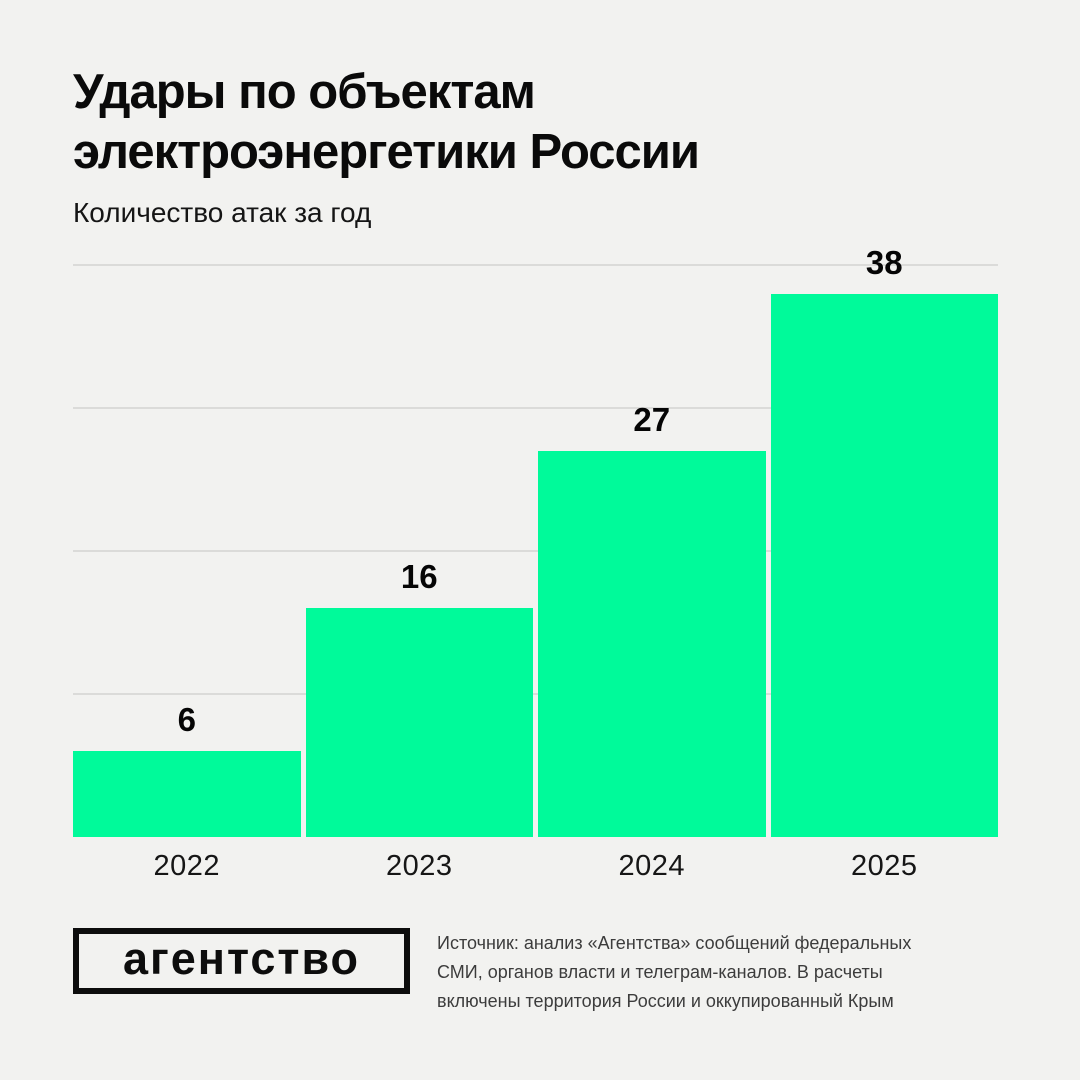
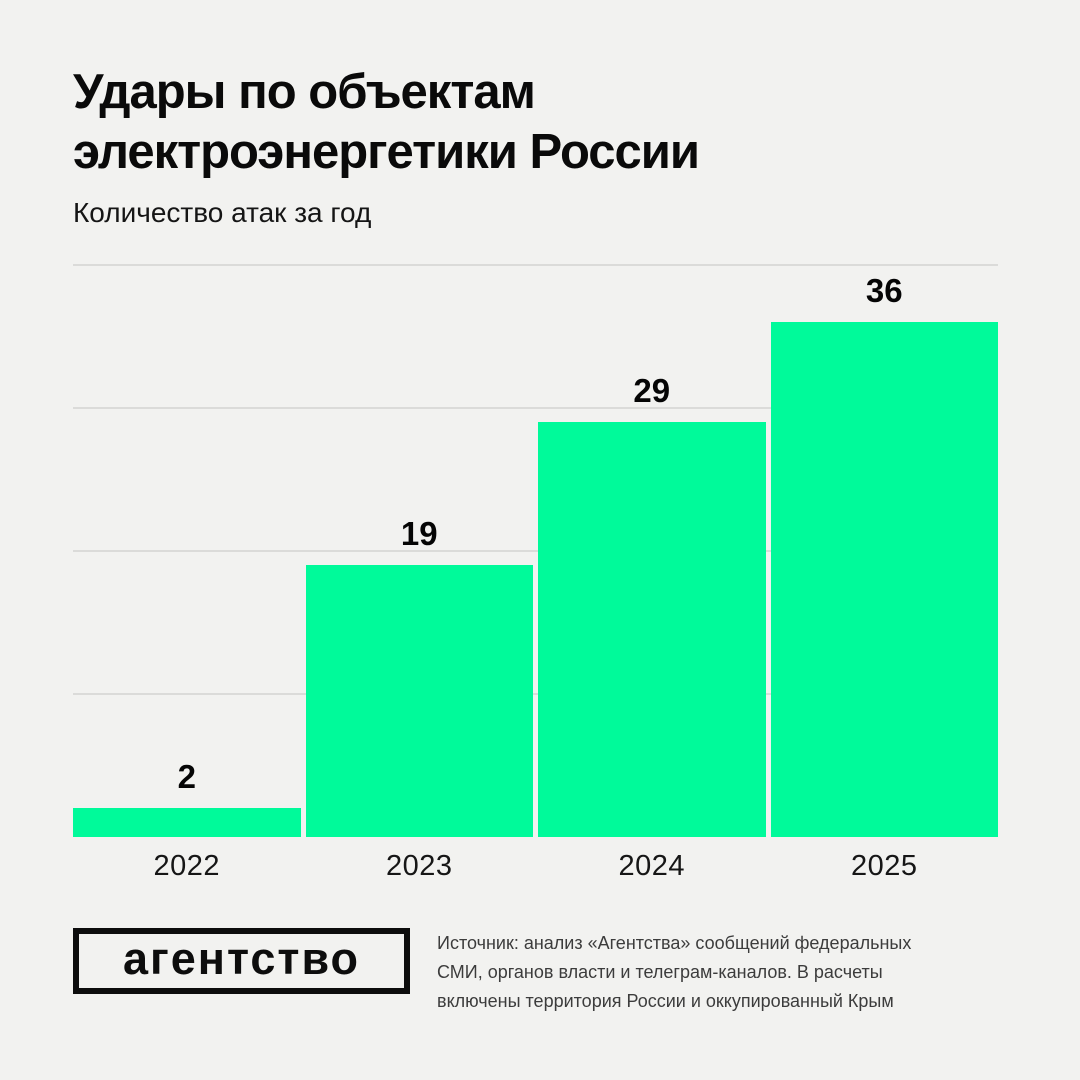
2022: 6 -> 2
2023: 16 -> 19
2024: 27 -> 29
2025: 38 -> 36
